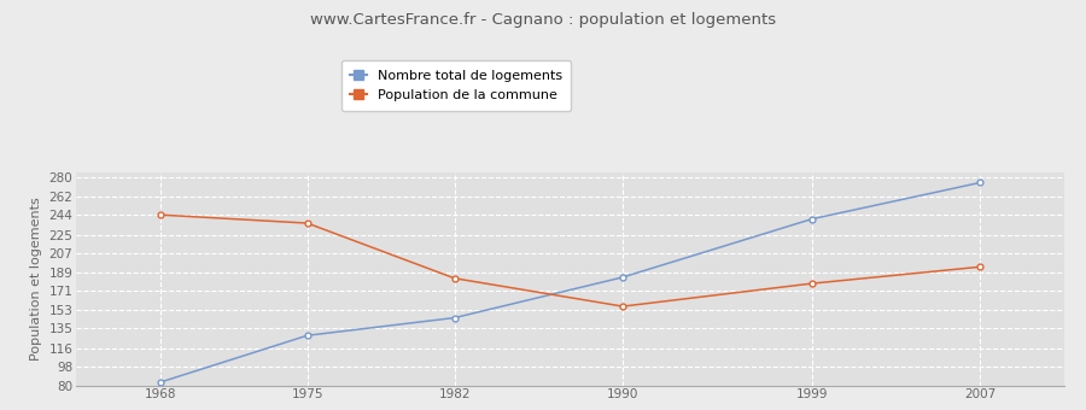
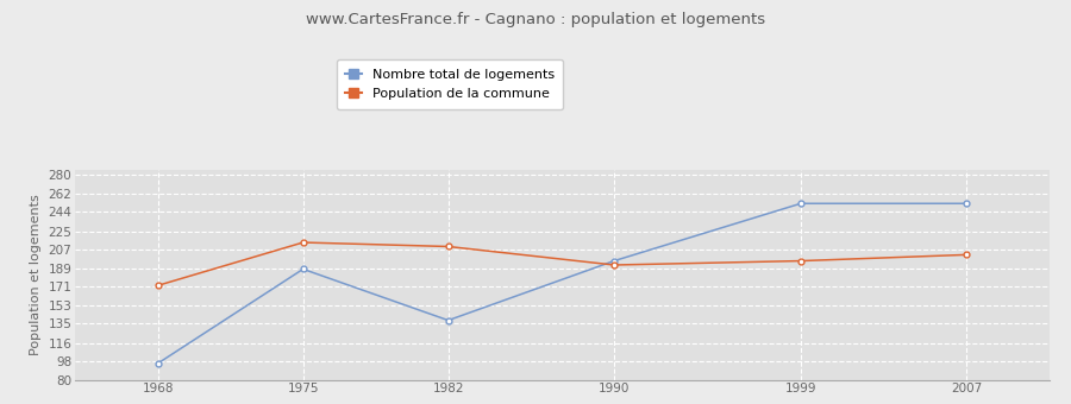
Nombre total de logements/1968: 83 -> 96
Population de la commune/1968: 244 -> 172
Nombre total de logements/1975: 128 -> 188
Population de la commune/1975: 236 -> 214
Nombre total de logements/1982: 145 -> 138
Population de la commune/1982: 183 -> 210
Nombre total de logements/1990: 184 -> 196
Population de la commune/1990: 156 -> 192
Nombre total de logements/1999: 240 -> 252
Population de la commune/1999: 178 -> 196
Nombre total de logements/2007: 275 -> 252
Population de la commune/2007: 194 -> 202
